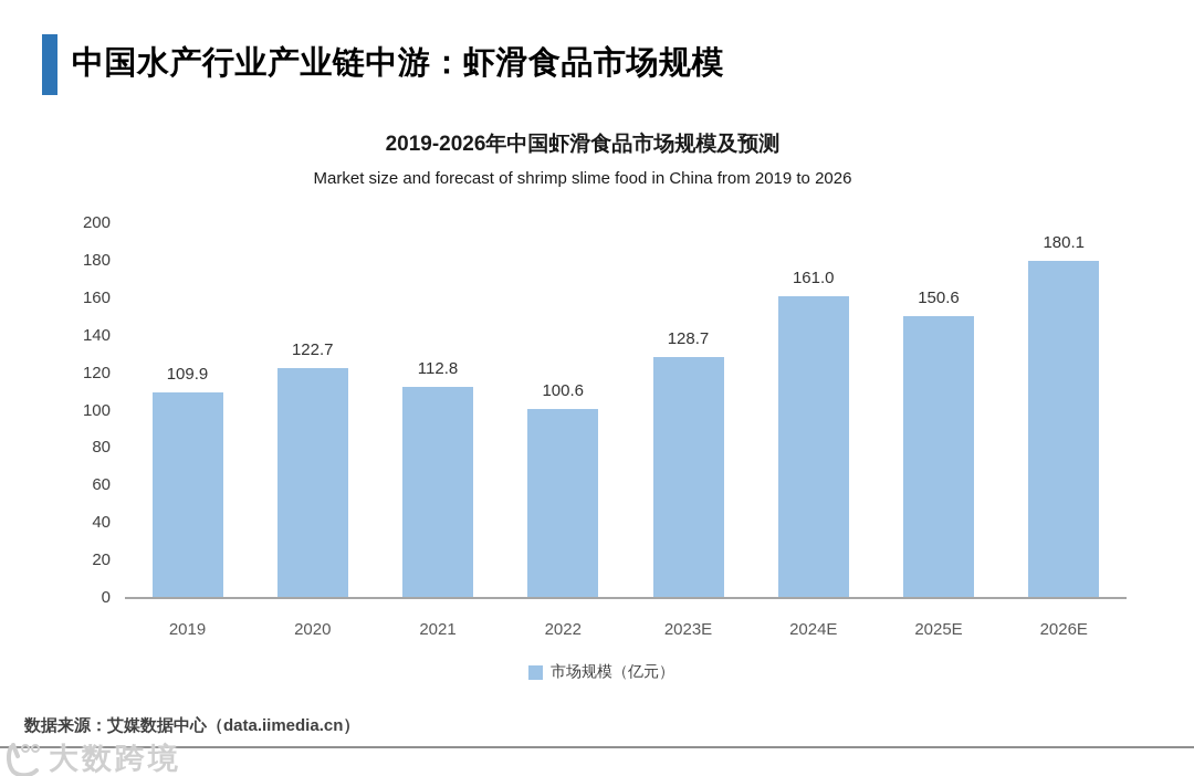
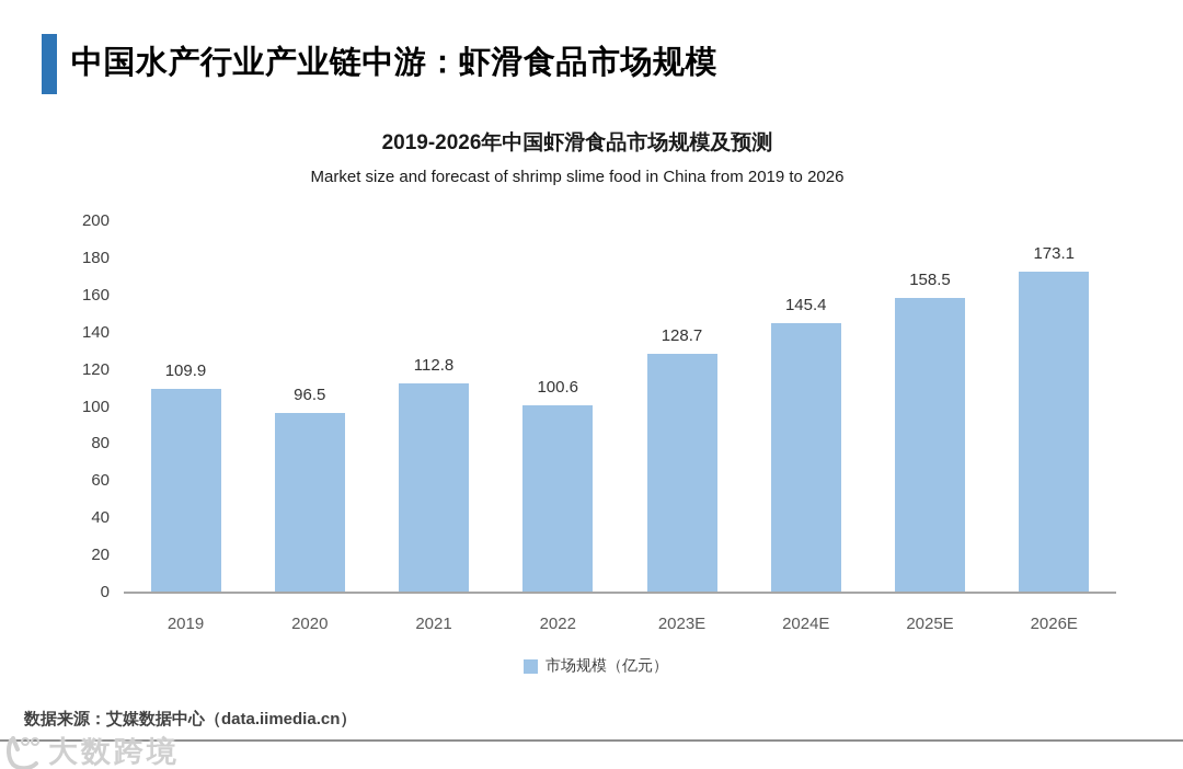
2020: 122.7 -> 96.5
2024E: 161.0 -> 145.4
2025E: 150.6 -> 158.5
2026E: 180.1 -> 173.1
